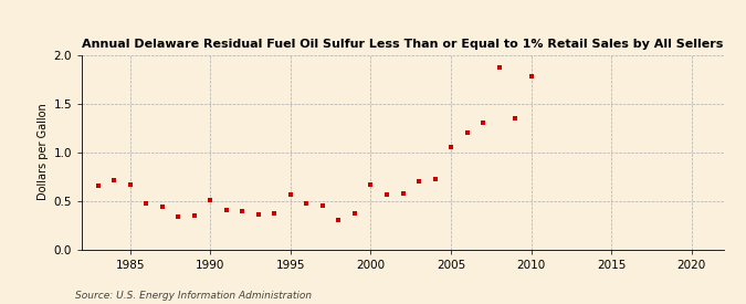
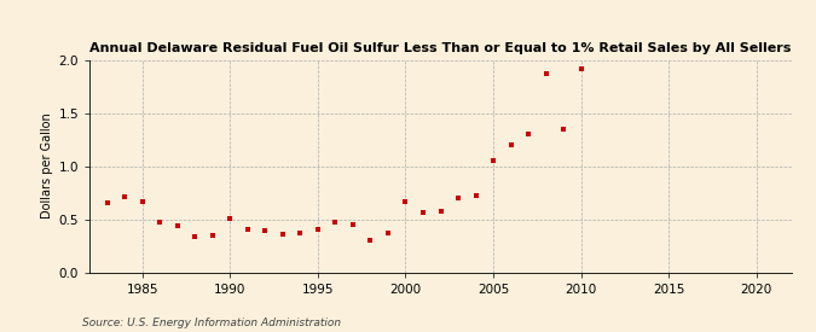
1995: 0.56 -> 0.40
2010: 1.78 -> 1.92
